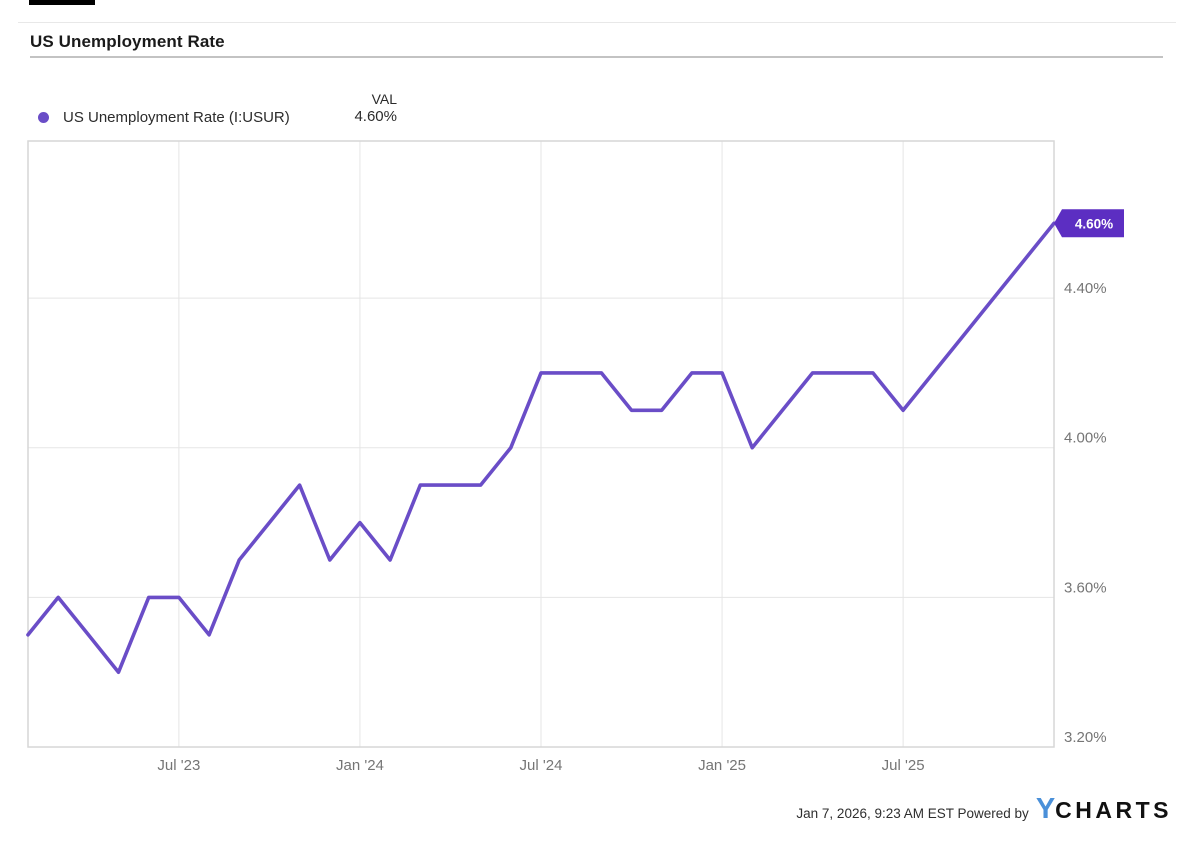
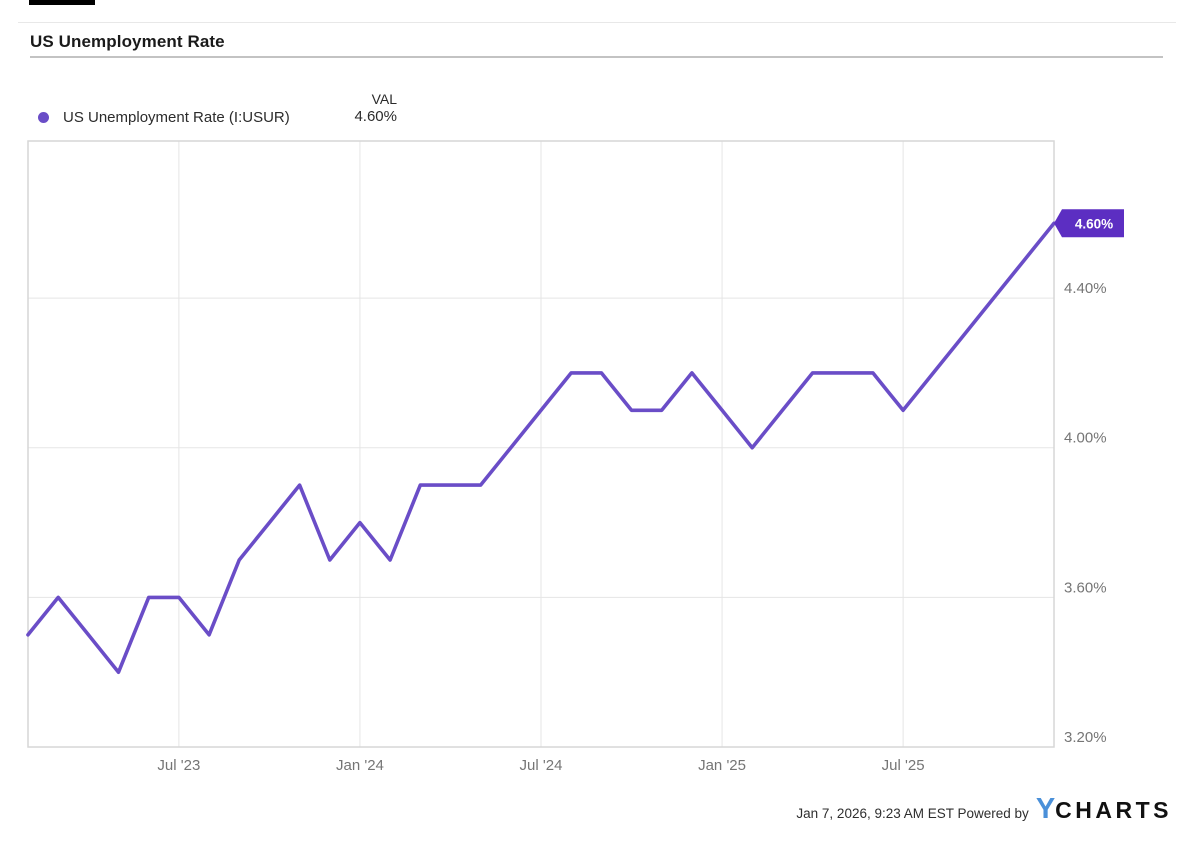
Jul '24: 4.2% -> 4.1%
Jan '25: 4.2% -> 4.1%
